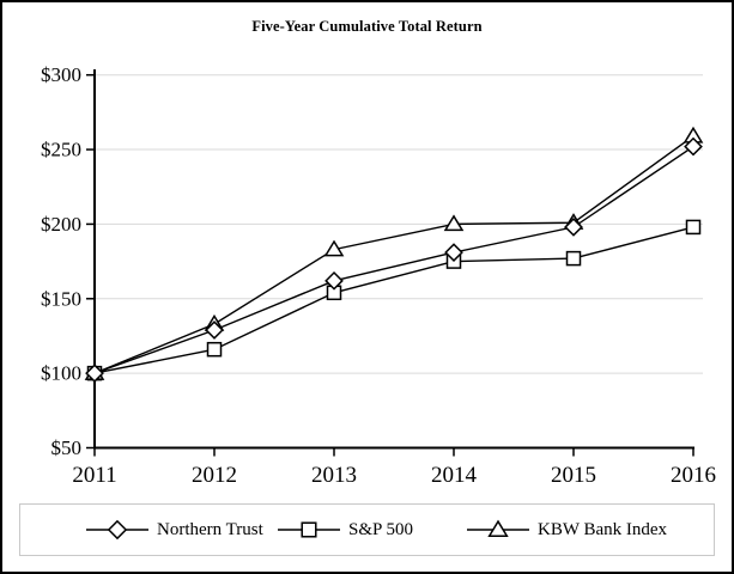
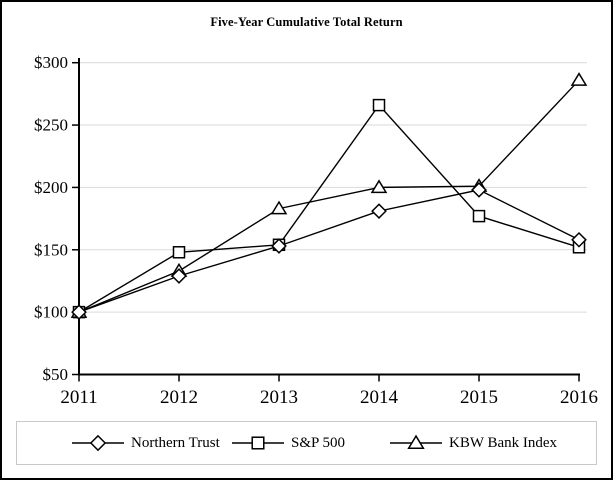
S&P 500/2012: $116 -> $148
Northern Trust/2013: $162 -> $153
S&P 500/2014: $175 -> $266
Northern Trust/2016: $252 -> $158
S&P 500/2016: $198 -> $152
KBW Bank Index/2016: $259 -> $286
